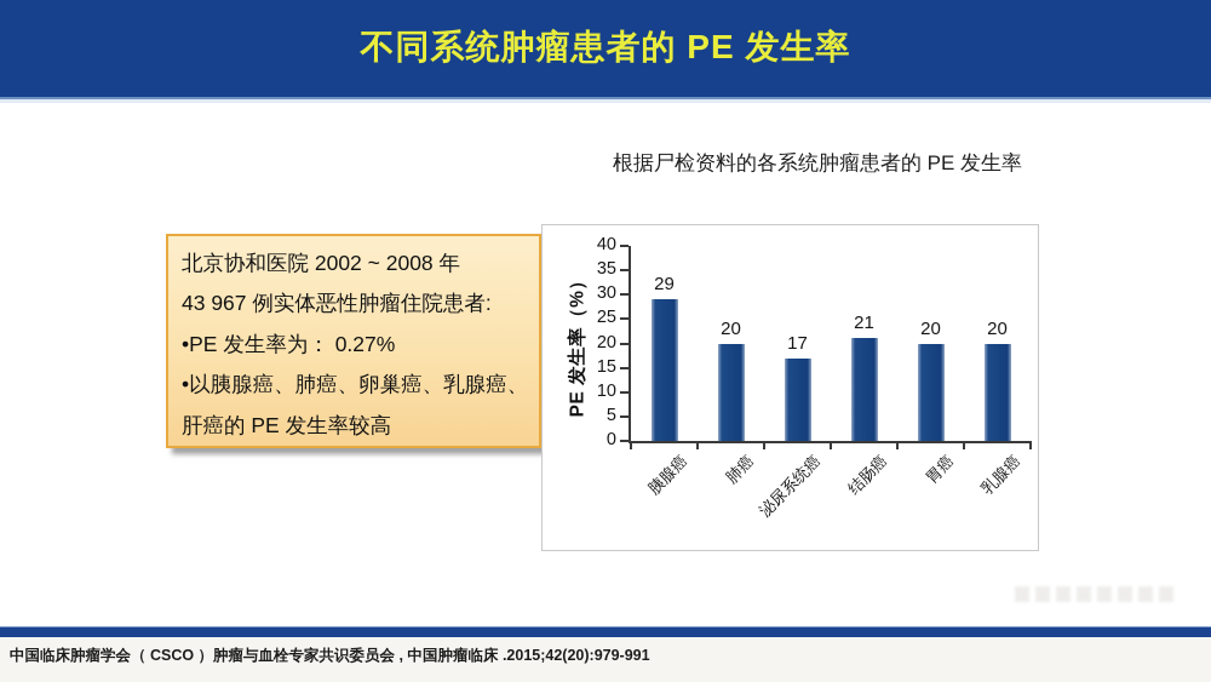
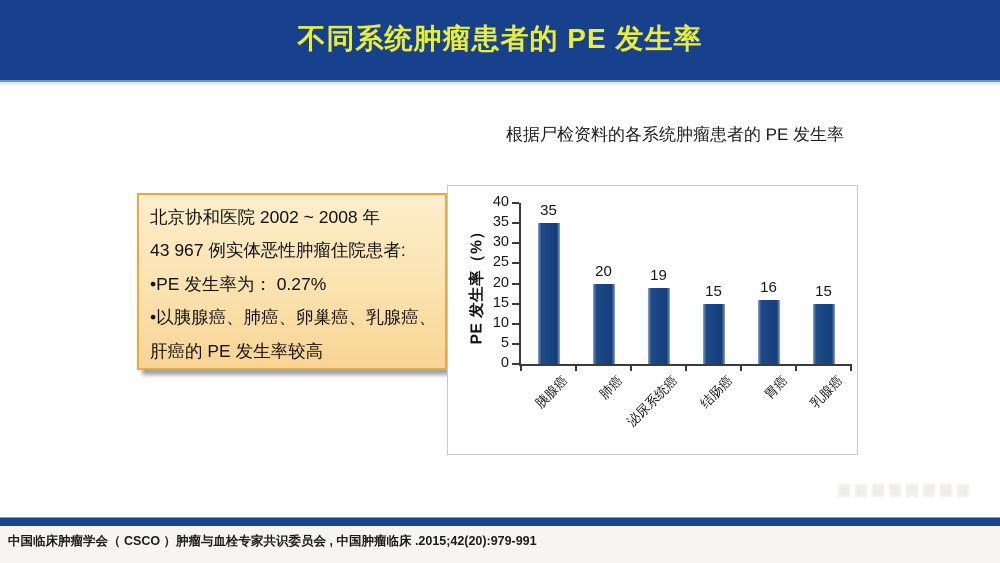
胰腺癌: 29 -> 35
泌尿系统癌: 17 -> 19
结肠癌: 21 -> 15
胃癌: 20 -> 16
乳腺癌: 20 -> 15
